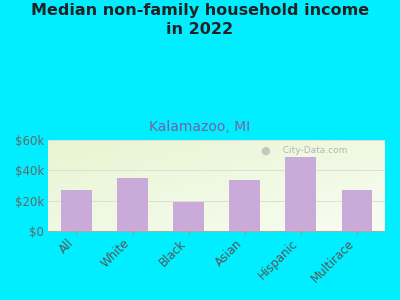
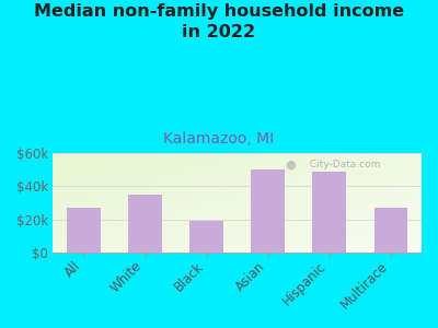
Asian: $34k -> $50k
